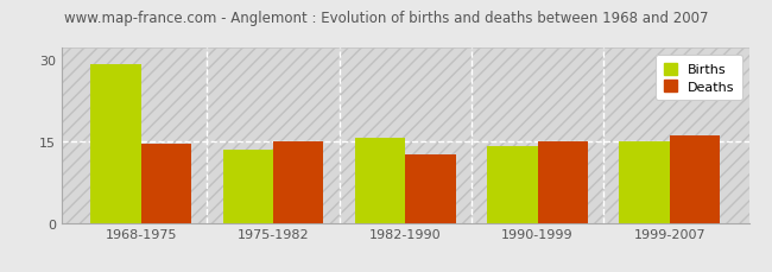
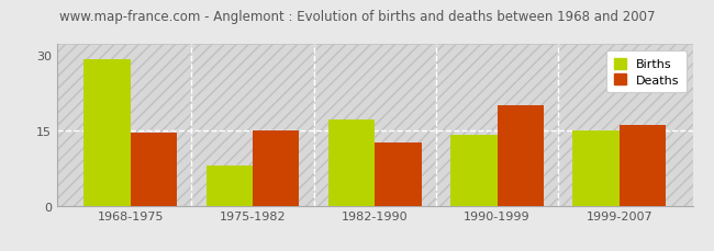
Births/1975-1982: 13.5 -> 8.0
Births/1982-1990: 15.5 -> 17.0
Deaths/1990-1999: 15.0 -> 20.0
